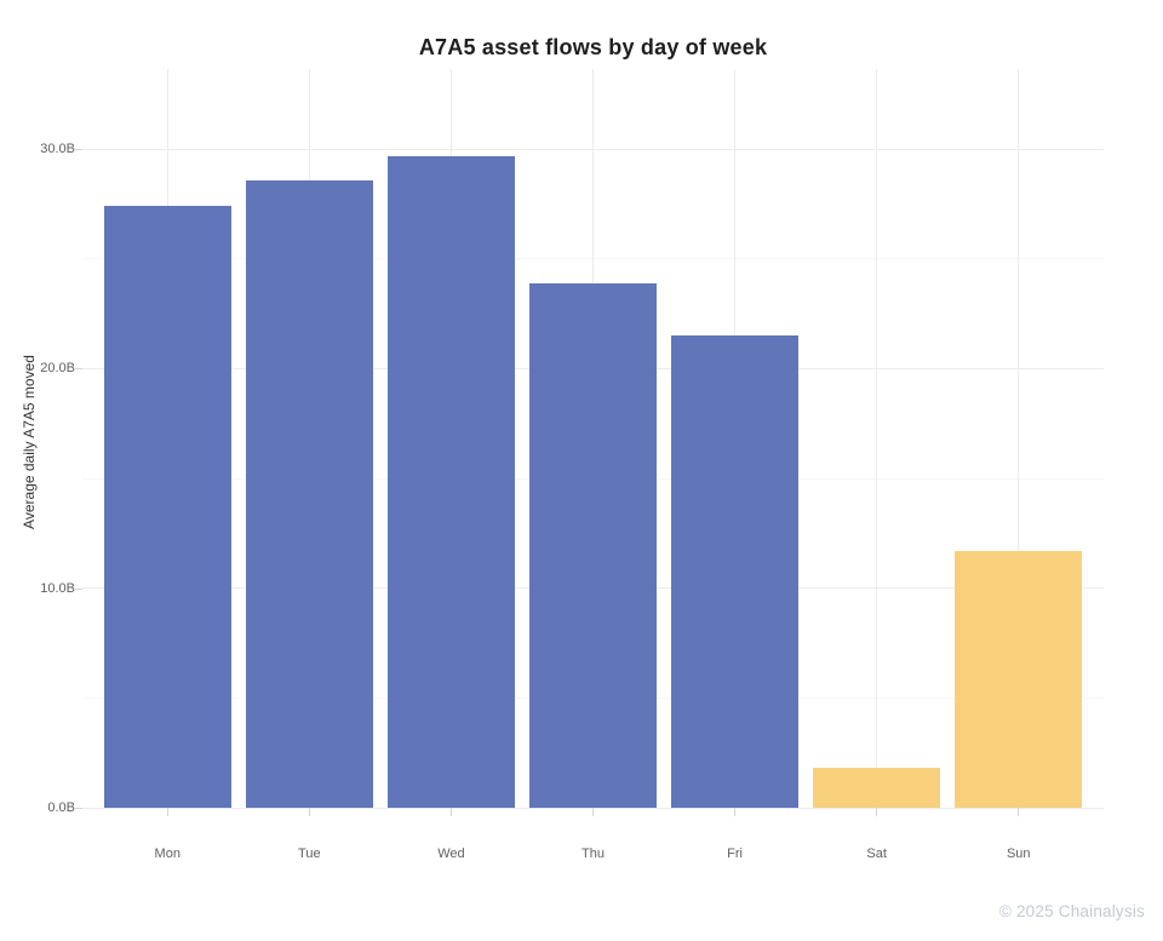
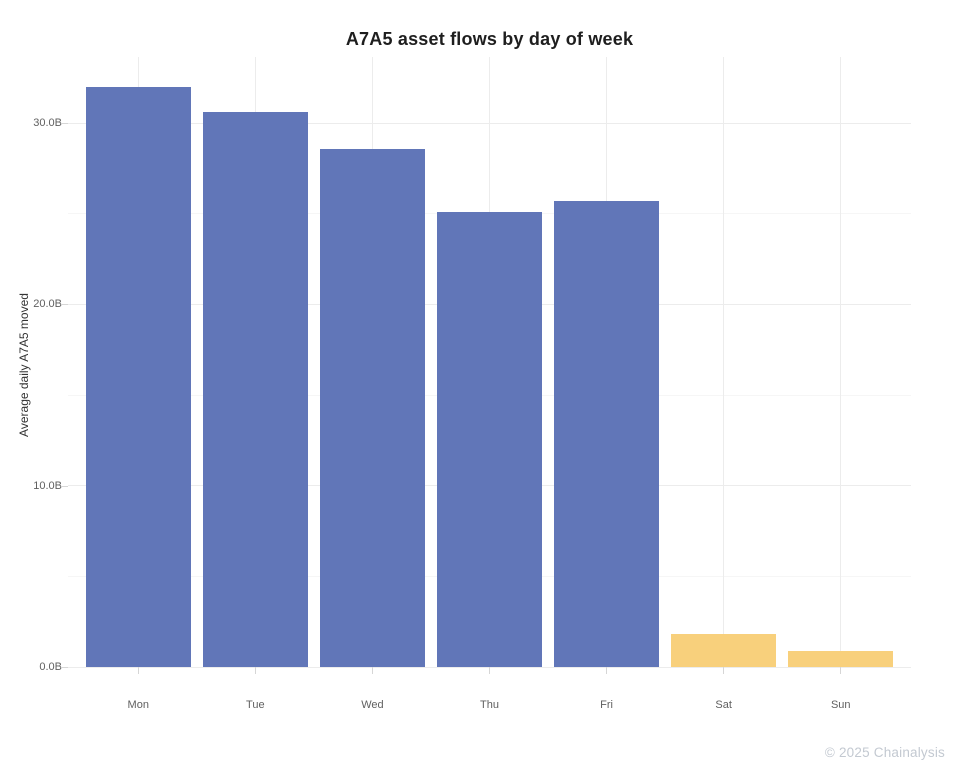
Mon: 27.4B -> 32.0B
Tue: 28.6B -> 30.6B
Wed: 29.7B -> 28.6B
Thu: 23.9B -> 25.1B
Fri: 21.5B -> 25.7B
Sun: 11.7B -> 0.9B
